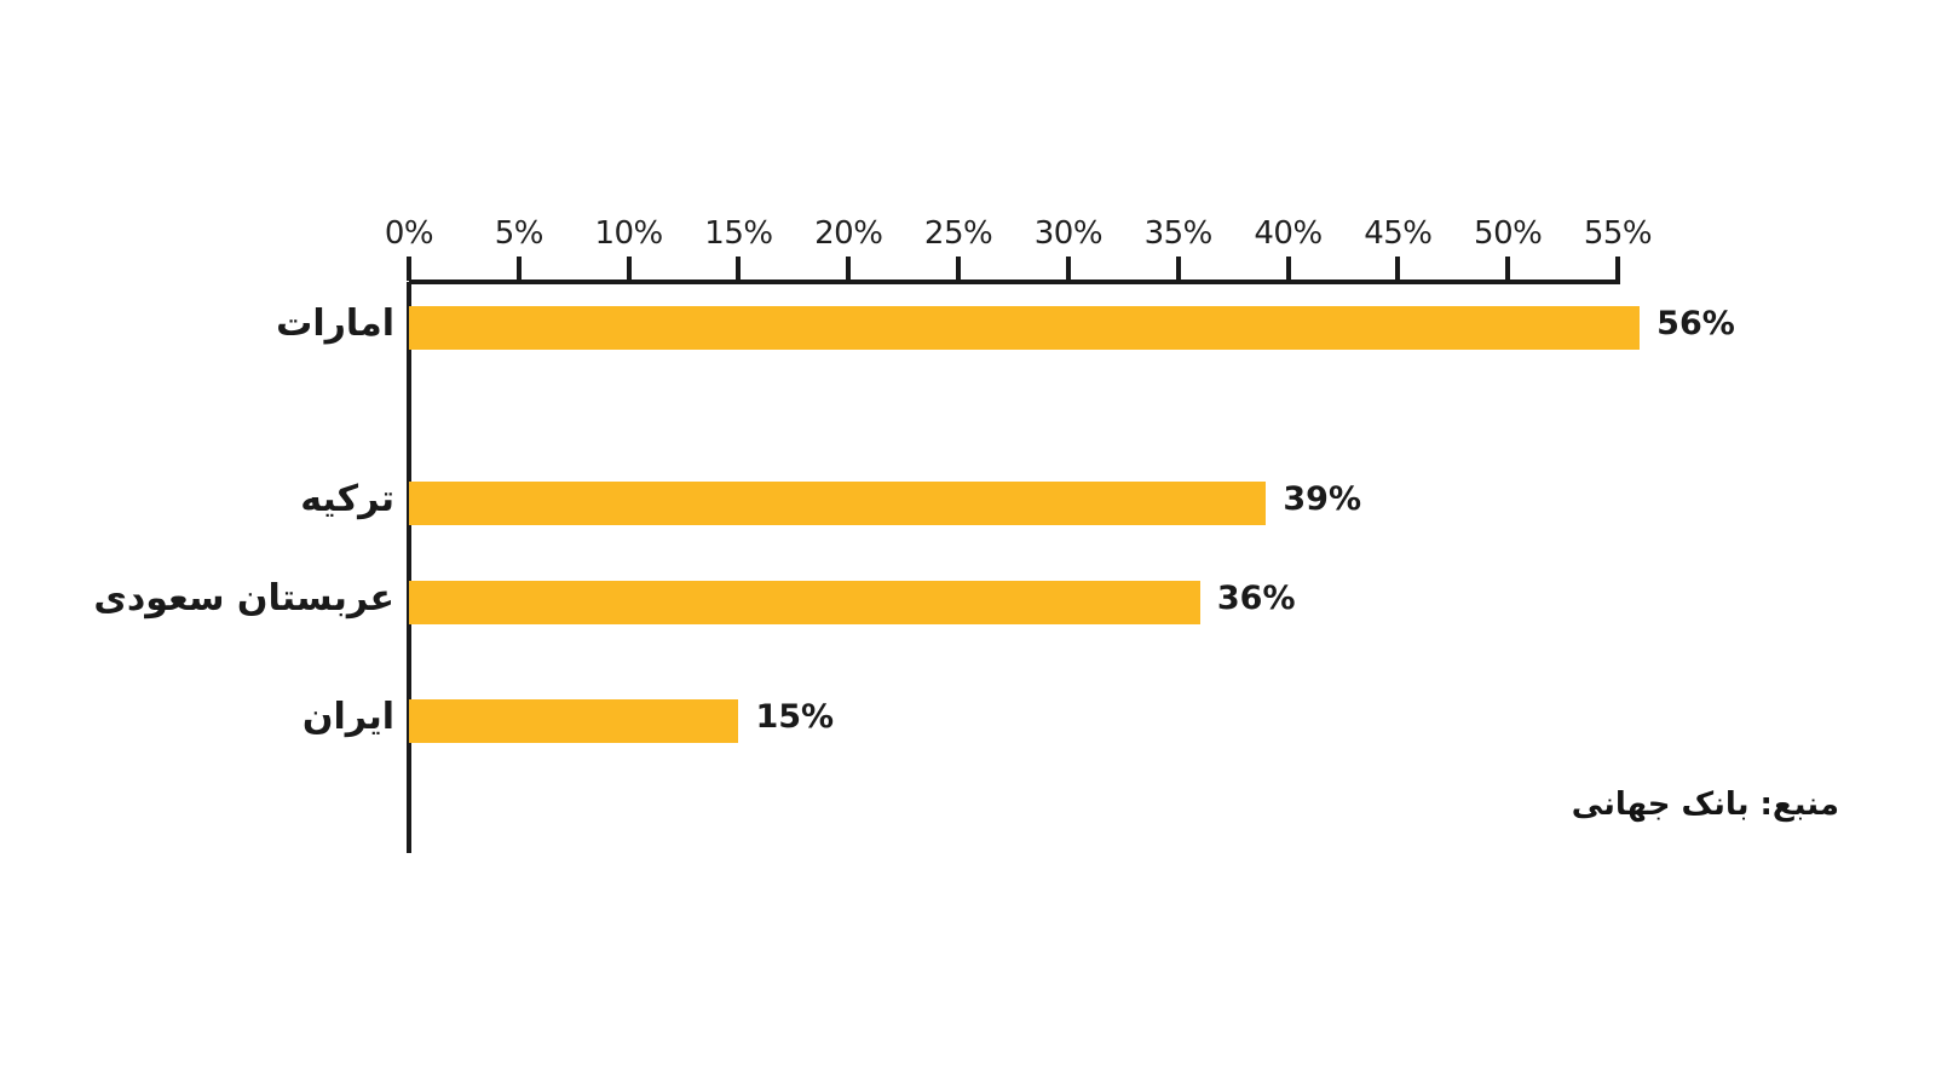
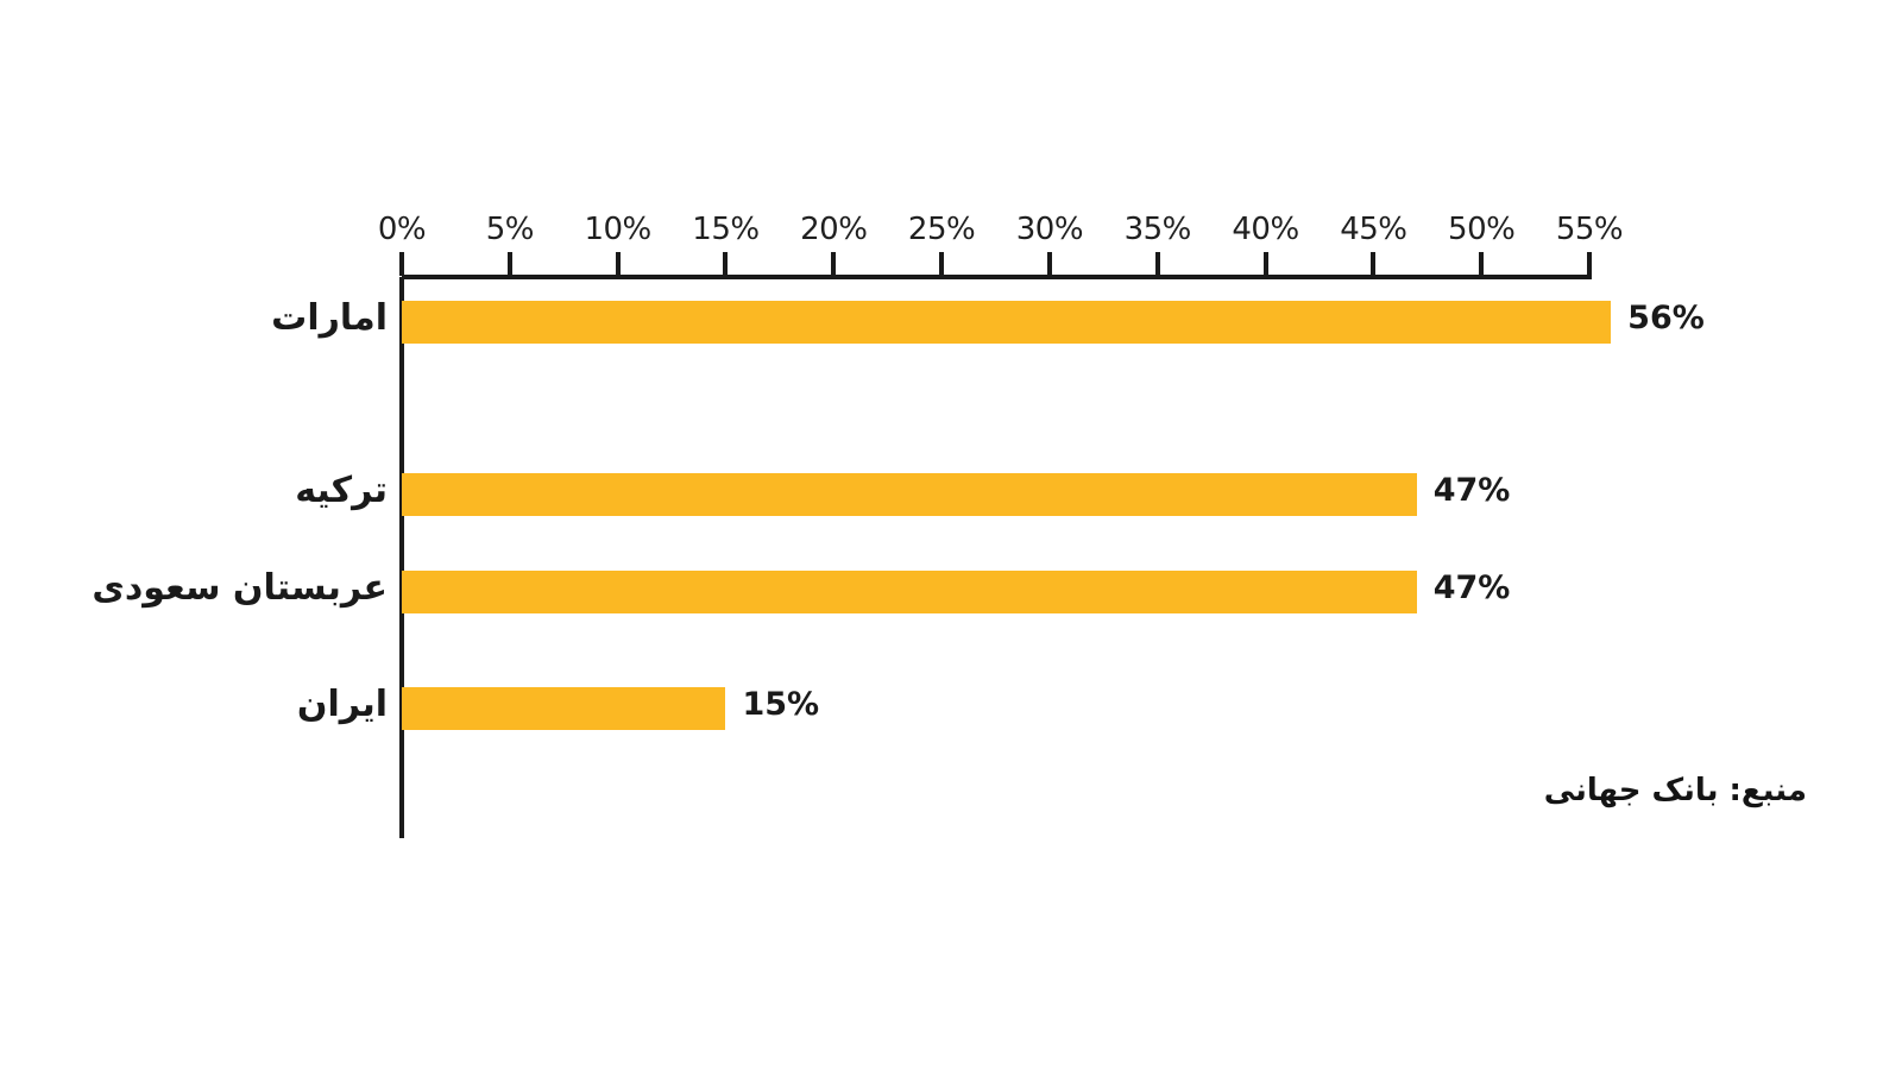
ترکیه: 39% -> 47%
عربستان سعودی: 36% -> 47%
